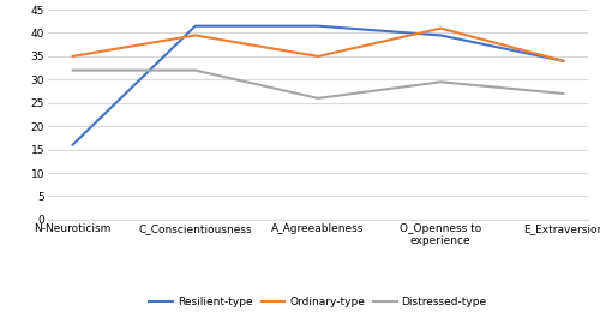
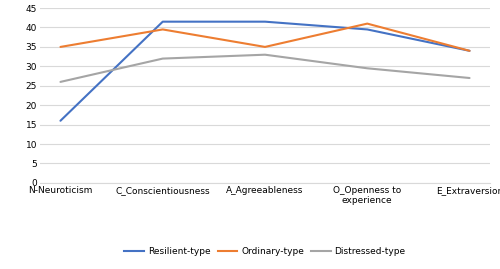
Distressed-type/N-Neuroticism: 32.0 -> 26.0
Distressed-type/A_Agreeableness: 26.0 -> 33.0
